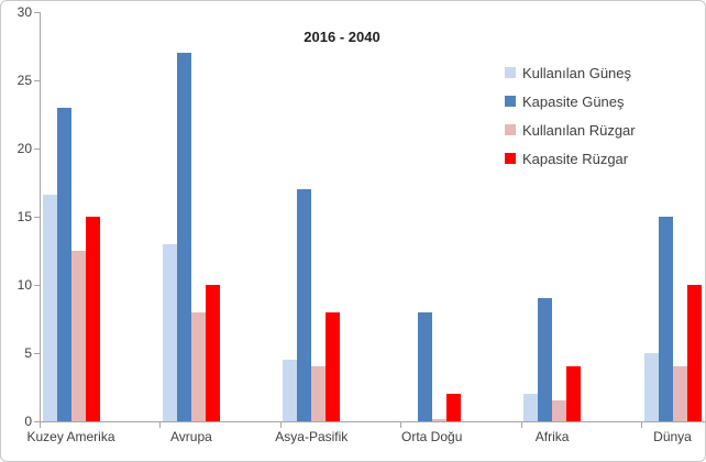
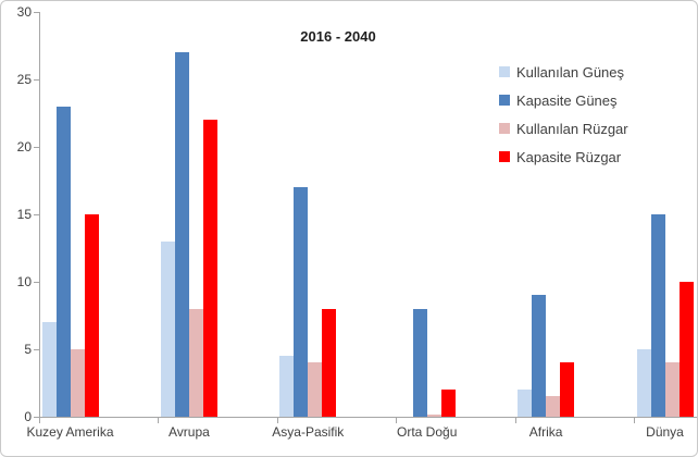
Kullanılan Güneş/Kuzey Amerika: 16.6 -> 7.0
Kullanılan Rüzgar/Kuzey Amerika: 12.5 -> 5.0
Kapasite Rüzgar/Avrupa: 10 -> 22
